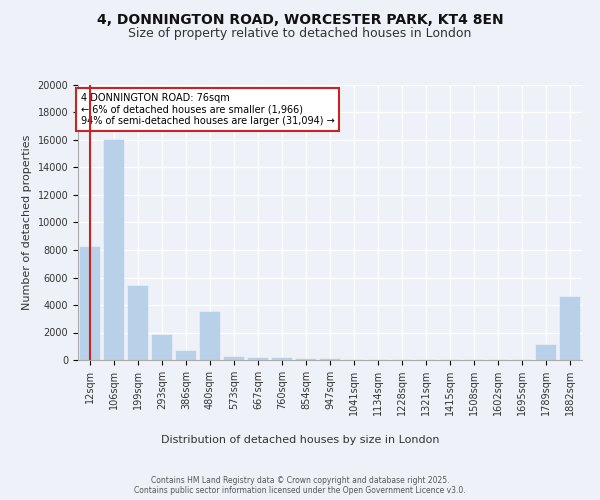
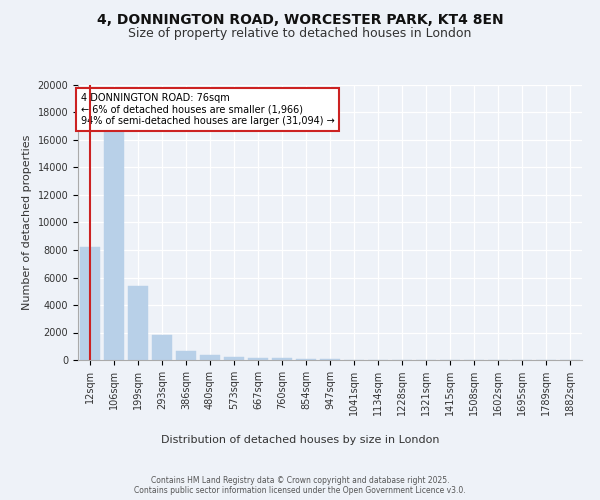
106sqm: 16000 -> 16700
480sqm: 3500 -> 400
1789sqm: 1100 -> 0
1882sqm: 4600 -> 0
